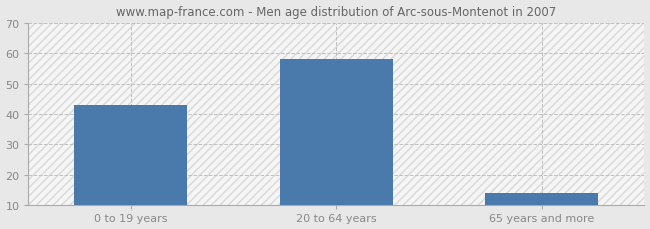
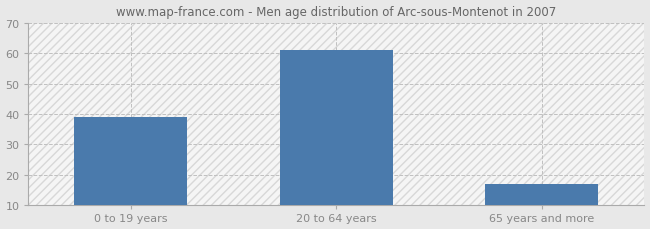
0 to 19 years: 43 -> 39
20 to 64 years: 58 -> 61
65 years and more: 14 -> 17
